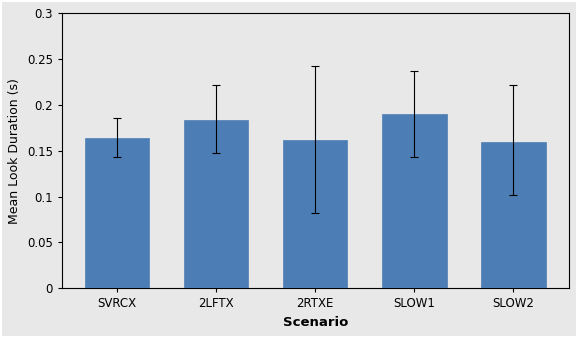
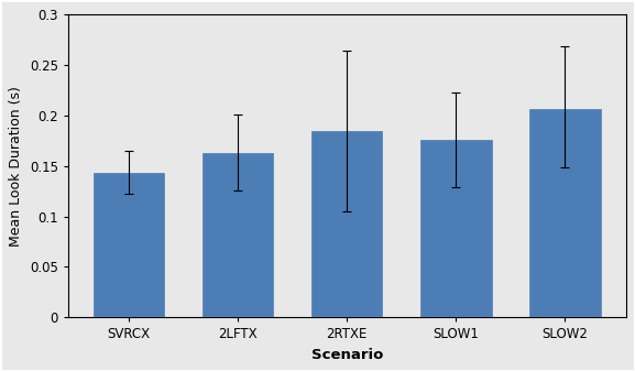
SVRCX: 0.164 -> 0.143
2LFTX: 0.184 -> 0.163
2RTXE: 0.162 -> 0.184
SLOW1: 0.190 -> 0.175
SLOW2: 0.160 -> 0.206
